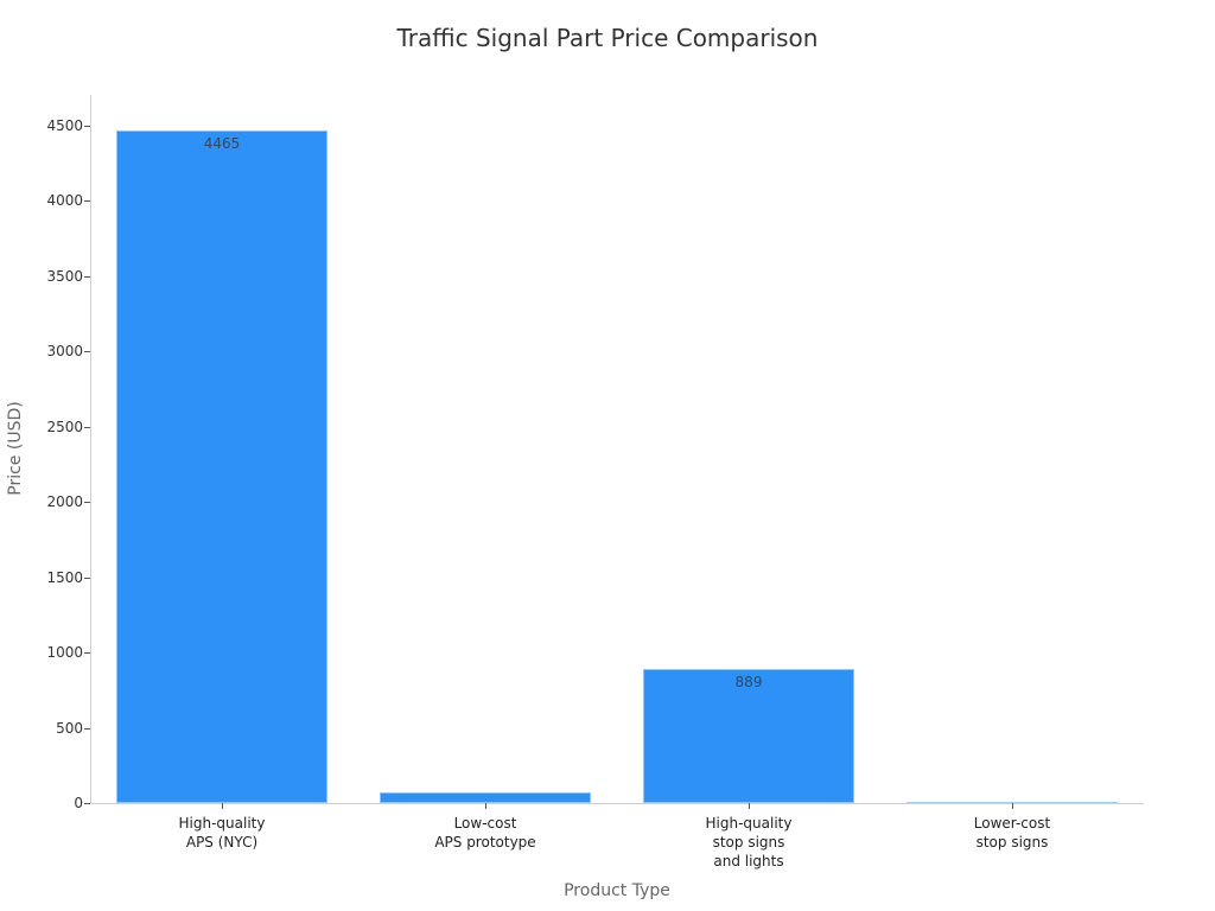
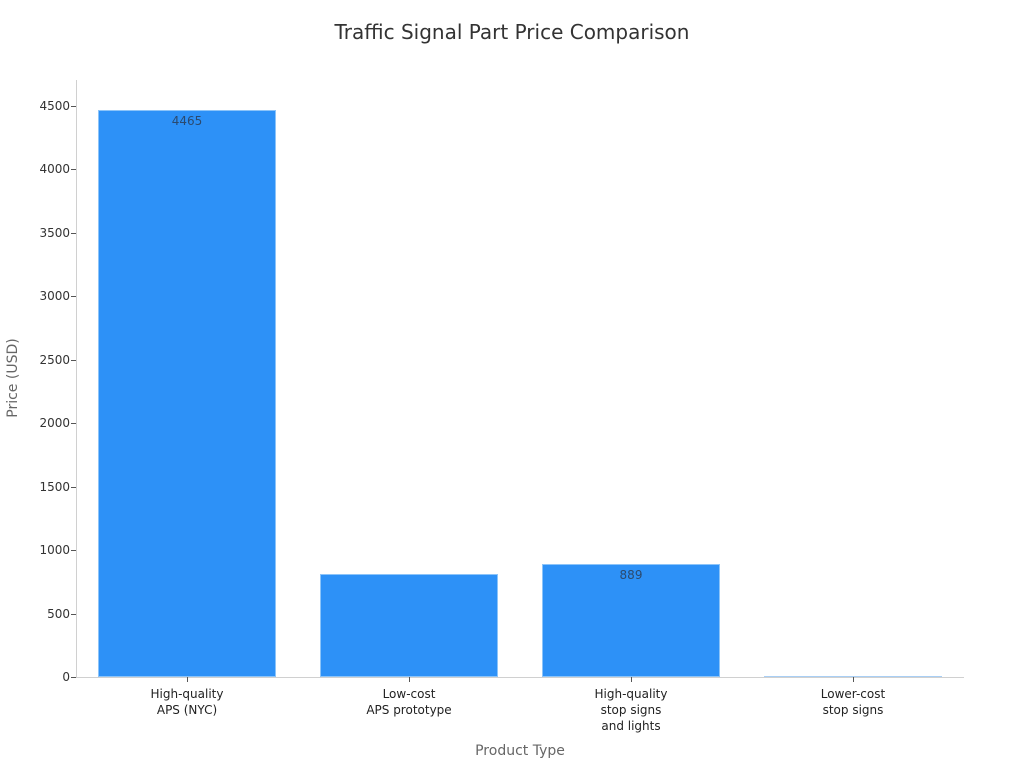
Low-cost APS prototype: 70 -> 810
